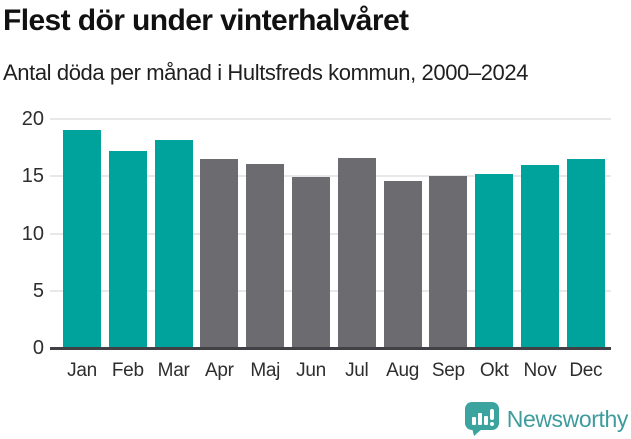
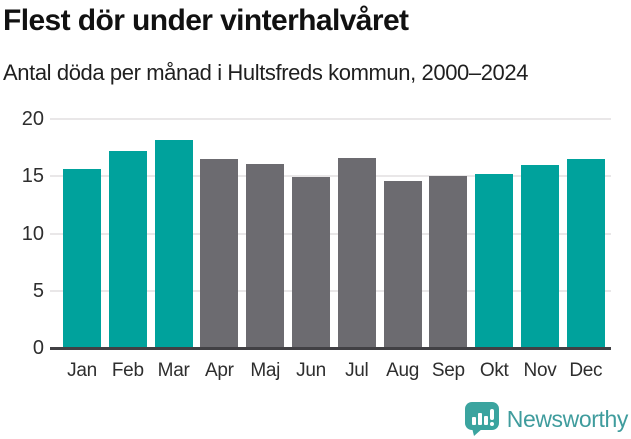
Jan: 19.0 -> 15.6
